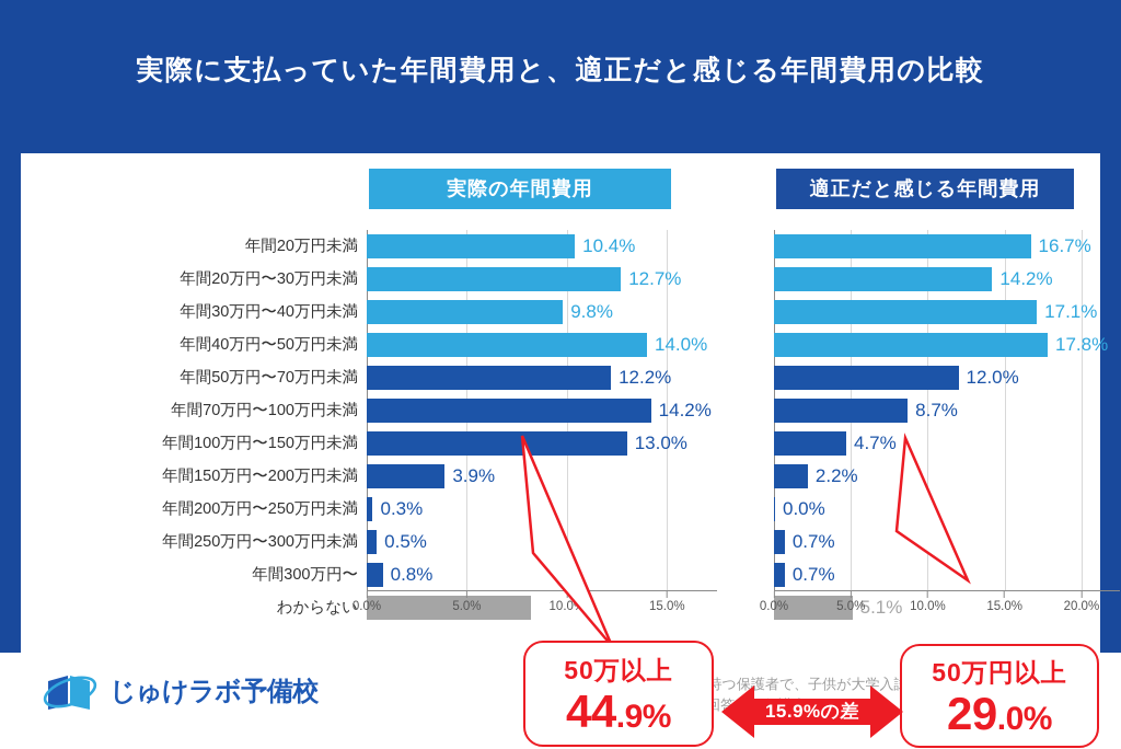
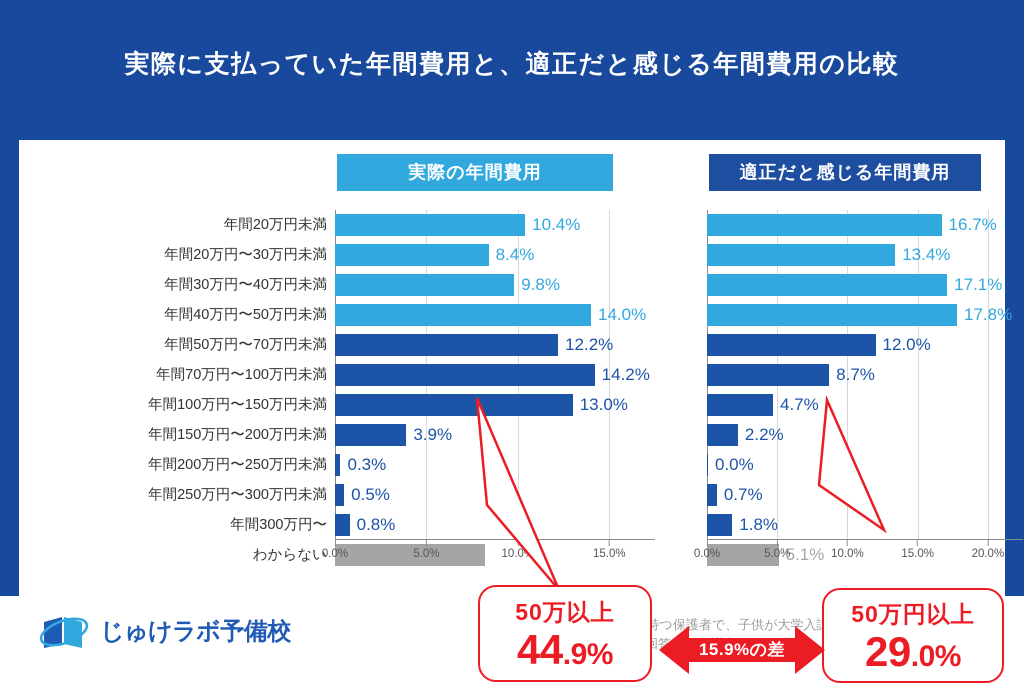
実際の年間費用/年間20万円〜30万円未満: 12.7% -> 8.4%
適正だと感じる年間費用/年間20万円〜30万円未満: 14.2% -> 13.4%
適正だと感じる年間費用/年間300万円〜: 0.7% -> 1.8%
